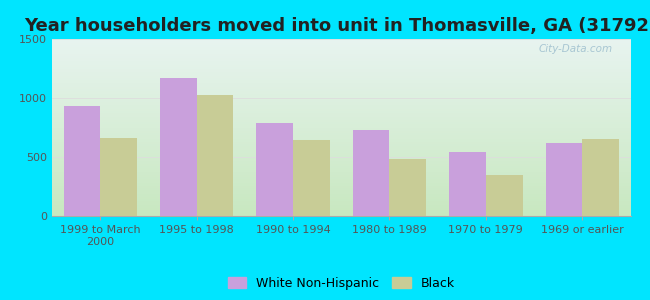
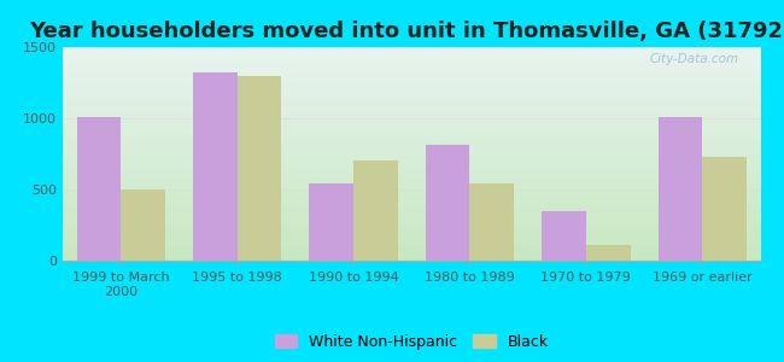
White Non-Hispanic/1999 to March 2000: 930 -> 1010
Black/1999 to March 2000: 660 -> 500
White Non-Hispanic/1995 to 1998: 1170 -> 1320
Black/1995 to 1998: 1020 -> 1300
White Non-Hispanic/1990 to 1994: 790 -> 540
Black/1990 to 1994: 640 -> 700
White Non-Hispanic/1980 to 1989: 720 -> 810
Black/1980 to 1989: 480 -> 540
White Non-Hispanic/1970 to 1979: 540 -> 350
Black/1970 to 1979: 340 -> 110
White Non-Hispanic/1969 or earlier: 620 -> 1010
Black/1969 or earlier: 650 -> 730
